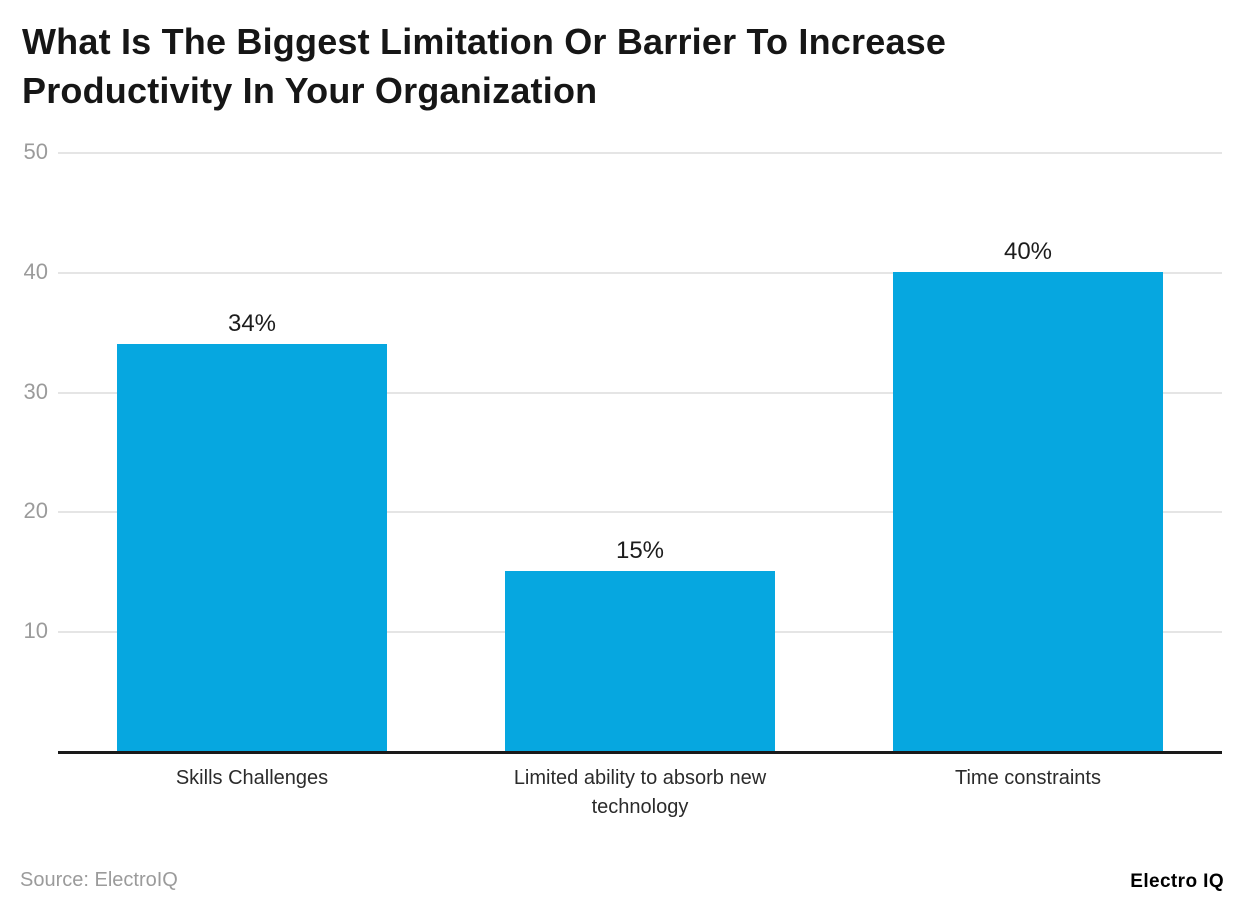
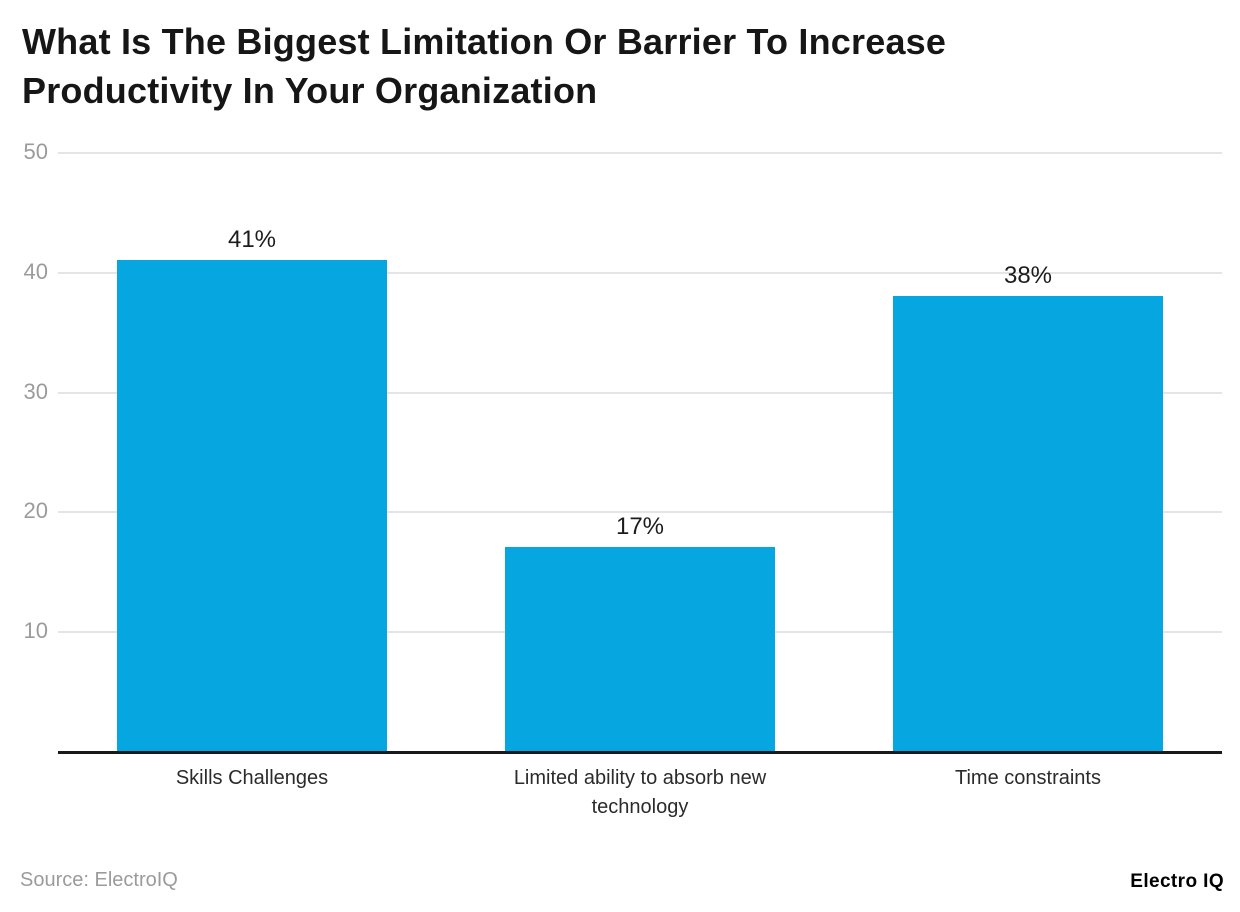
Skills Challenges: 34% -> 41%
Limited ability to absorb new technology: 15% -> 17%
Time constraints: 40% -> 38%
